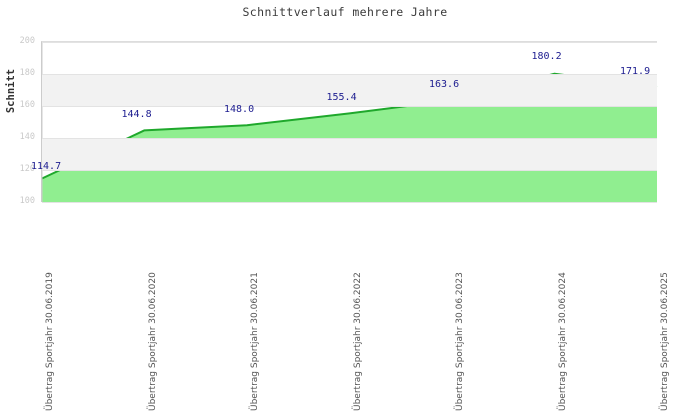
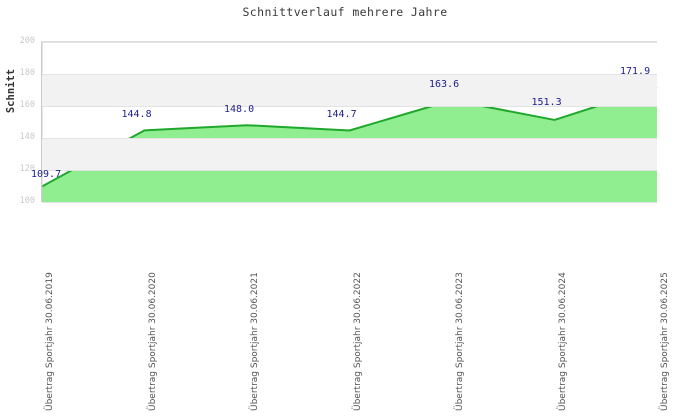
Übertrag Sportjahr 30.06.2019: 114.7 -> 109.7
Übertrag Sportjahr 30.06.2022: 155.4 -> 144.7
Übertrag Sportjahr 30.06.2024: 180.2 -> 151.3
